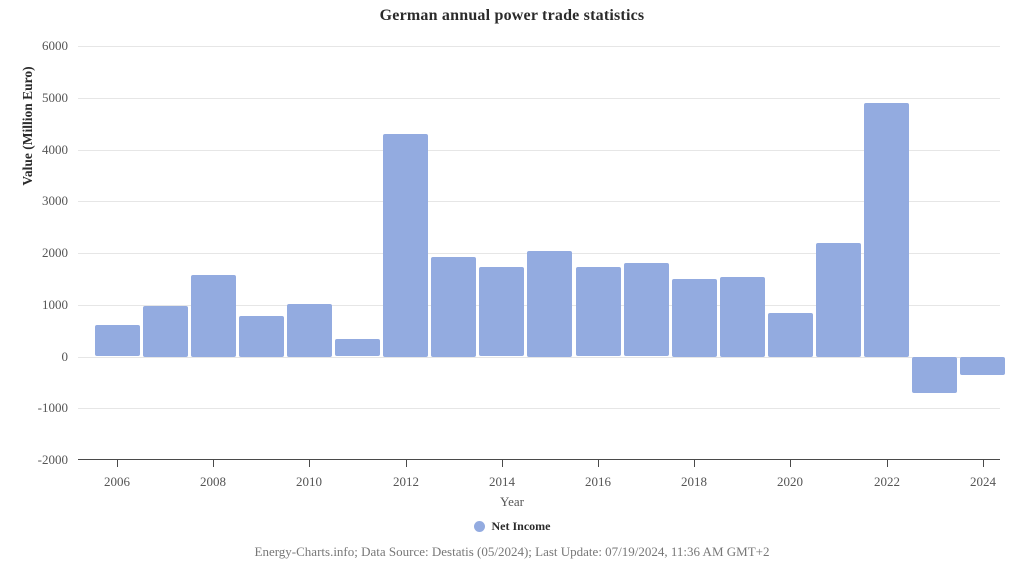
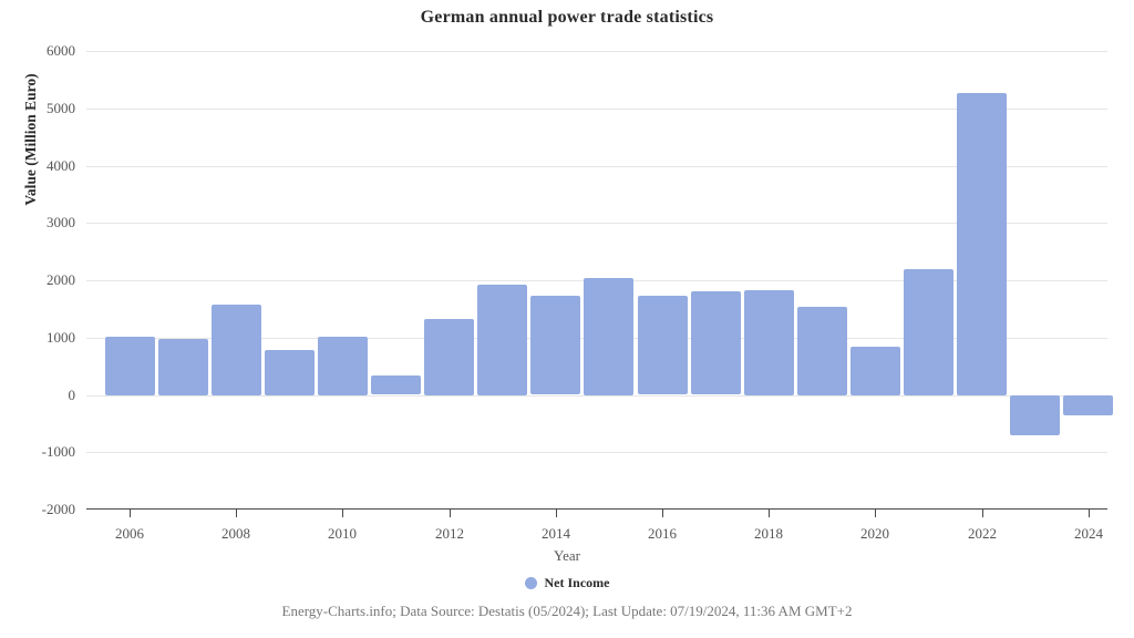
2006: 600 -> 1000
2012: 4300 -> 1300
2018: 1500 -> 1800
2022: 4900 -> 5300
